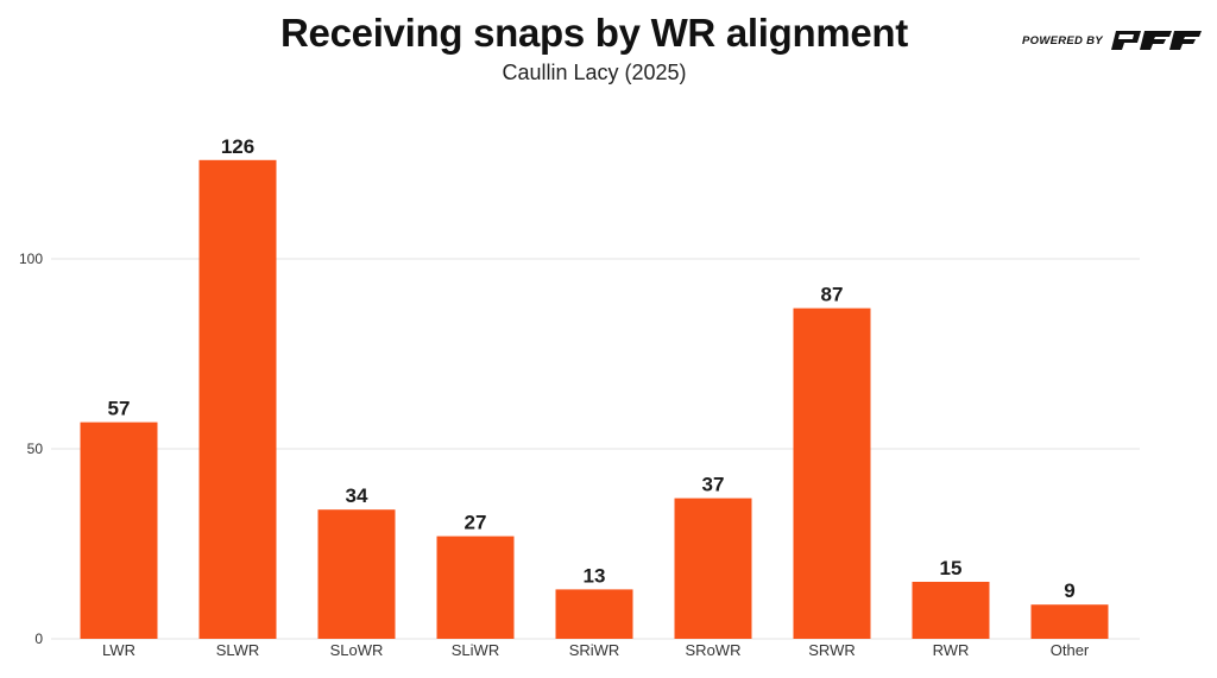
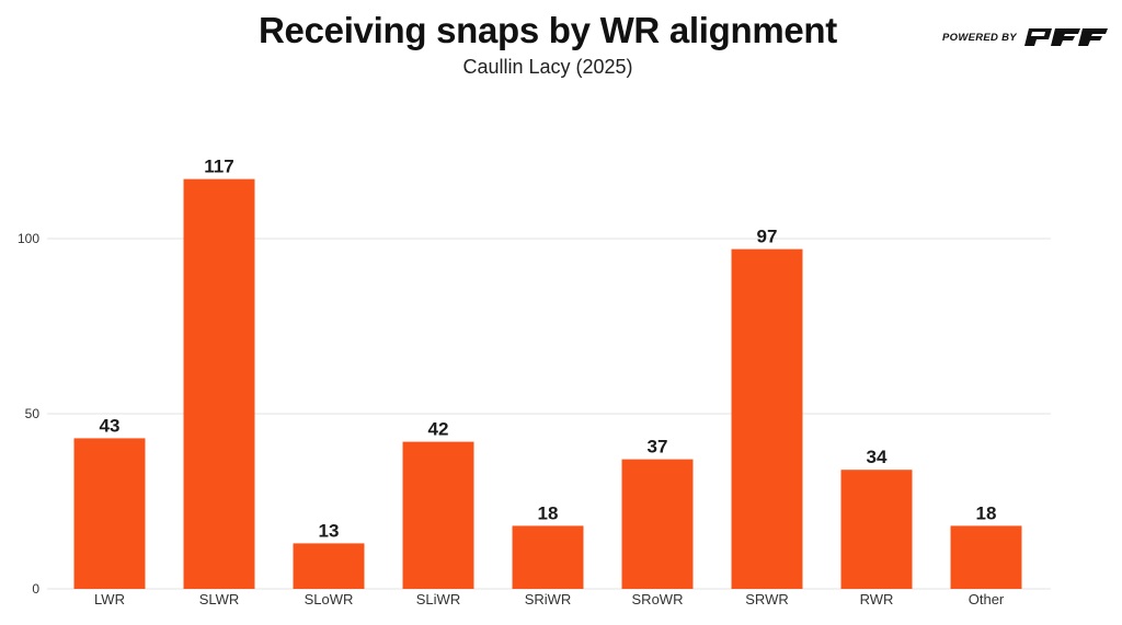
LWR: 57 -> 43
SLWR: 126 -> 117
SLoWR: 34 -> 13
SLiWR: 27 -> 42
SRiWR: 13 -> 18
SRWR: 87 -> 97
RWR: 15 -> 34
Other: 9 -> 18
